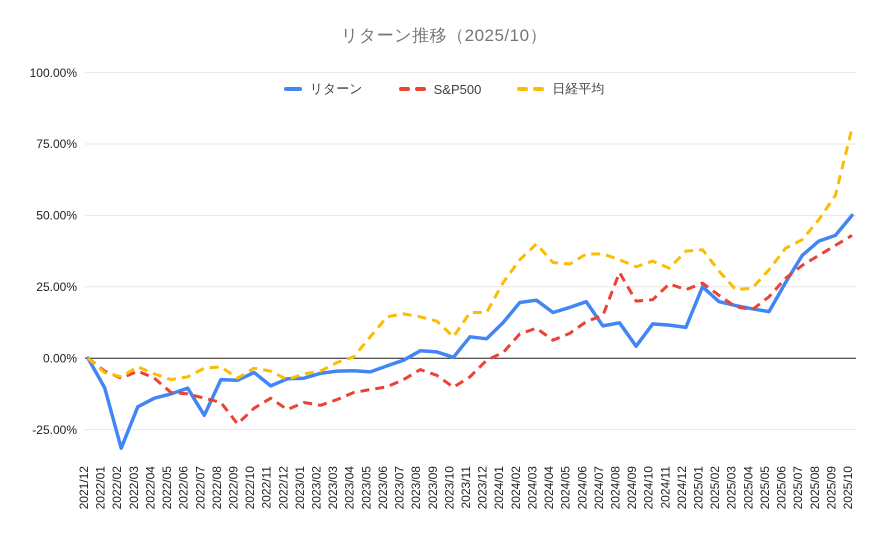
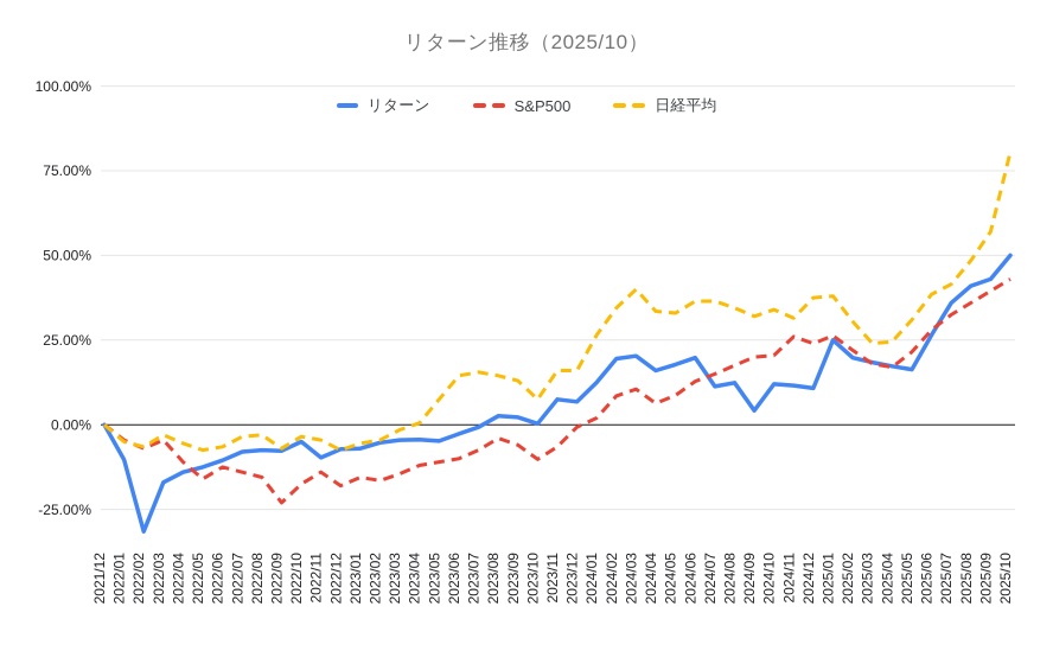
S&P500/2022/04: -7% -> -11%
S&P500/2022/05: -12% -> -16%
リターン/2022/07: -20% -> -8%
S&P500/2024/08: 30% -> 18%
